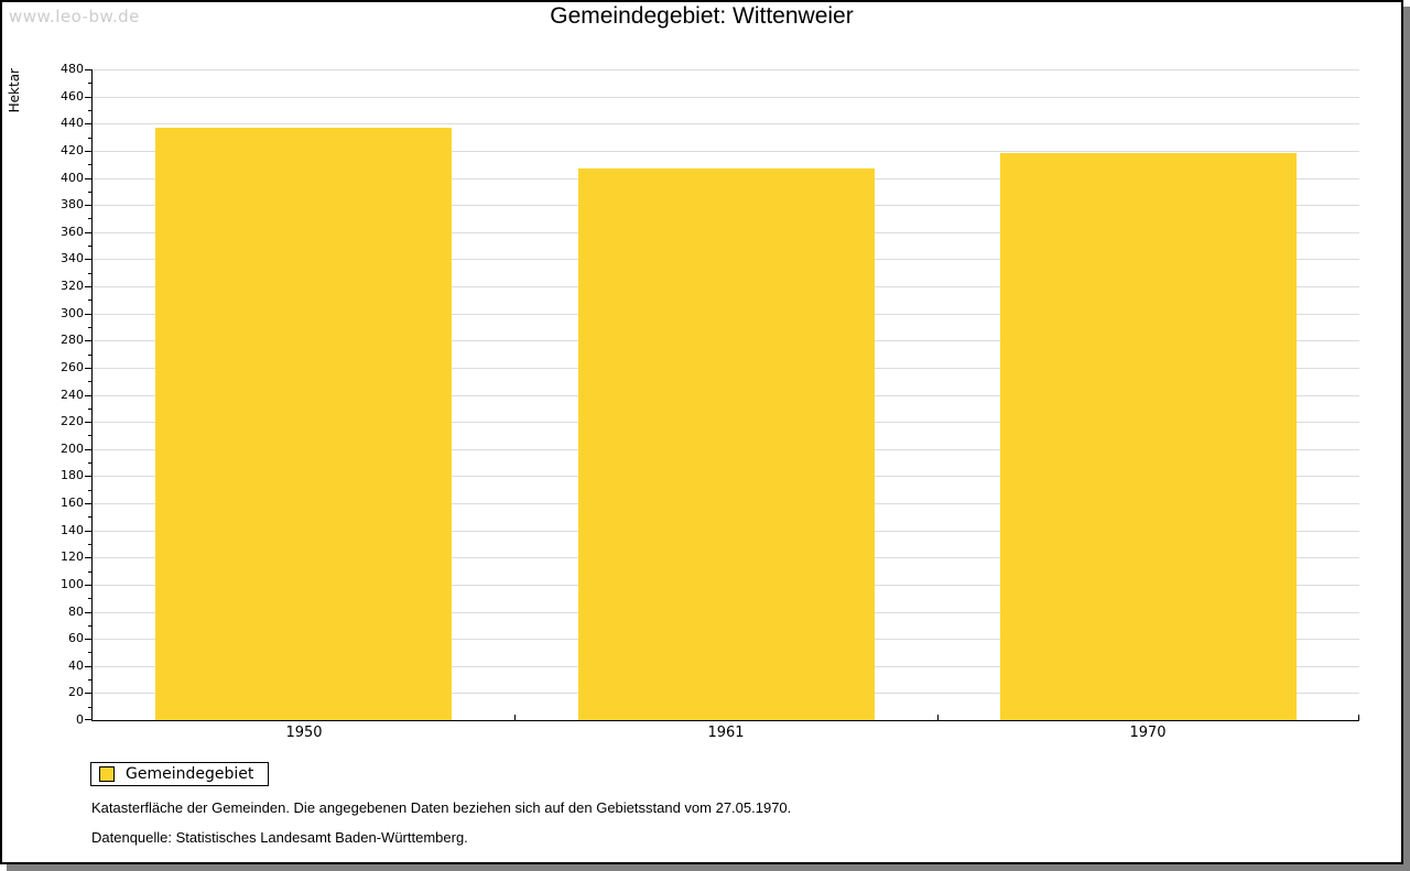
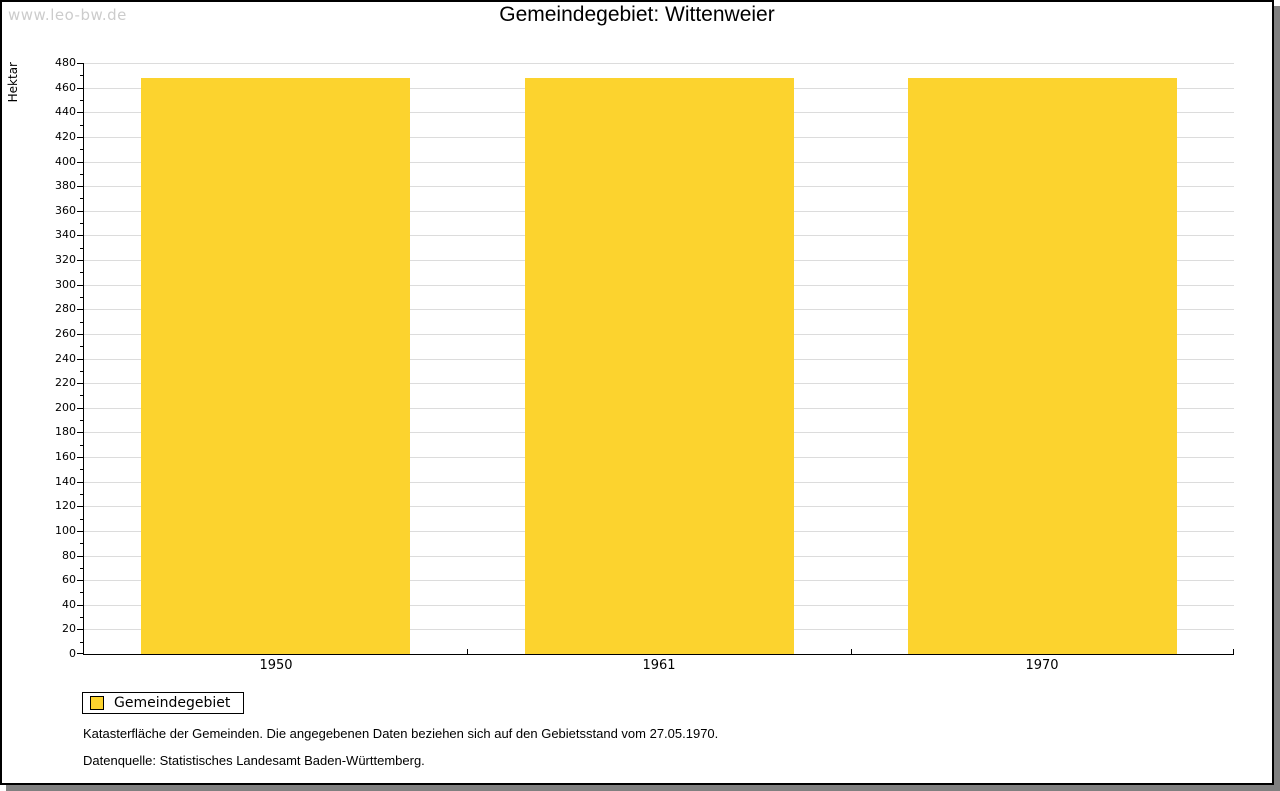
1950: 437 -> 468
1961: 407 -> 468
1970: 418 -> 468
